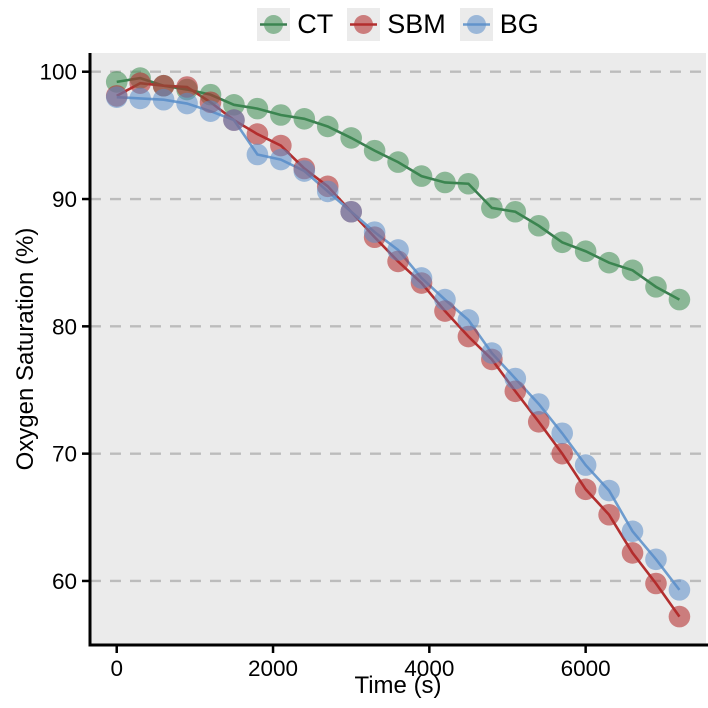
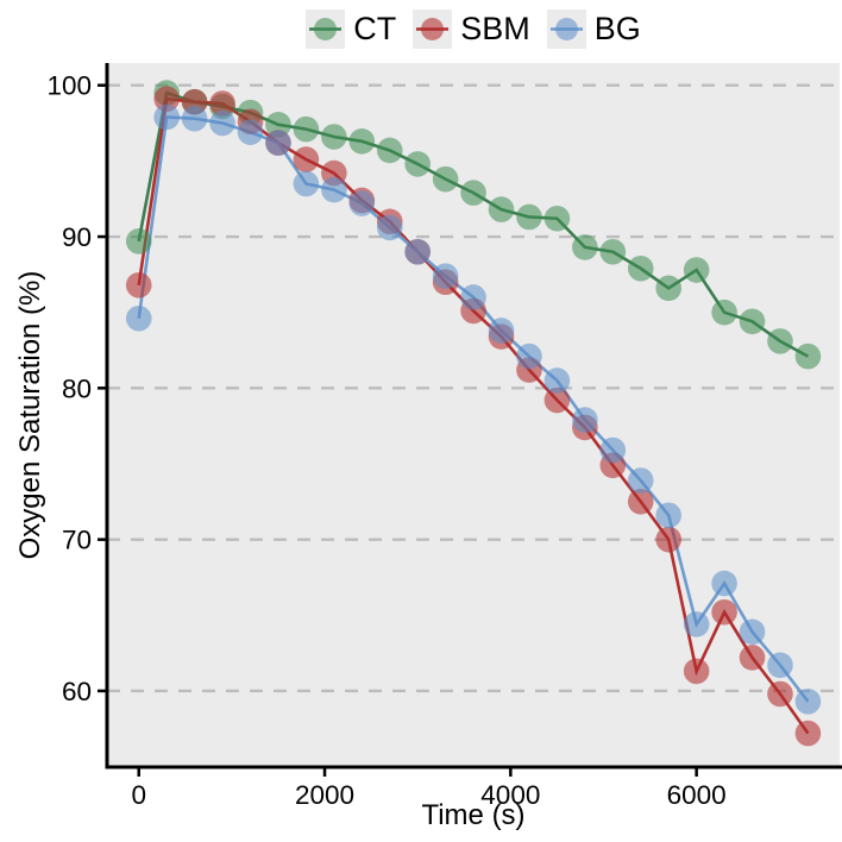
CT/0: 99.2 -> 89.7
SBM/0: 98.1 -> 86.8
BG/0: 98.0 -> 84.6
CT/6000: 85.9 -> 87.8
SBM/6000: 67.2 -> 61.3
BG/6000: 69.1 -> 64.4
